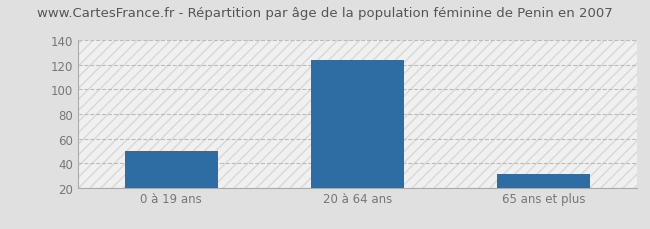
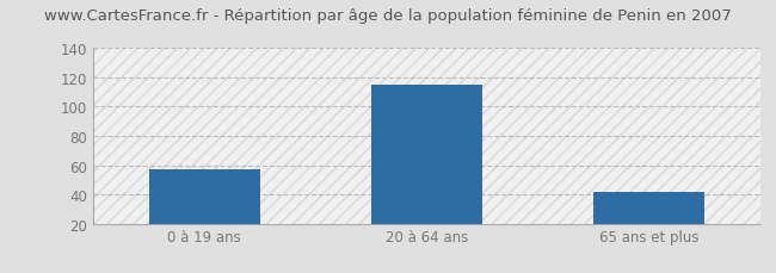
0 à 19 ans: 50 -> 57
20 à 64 ans: 124 -> 115
65 ans et plus: 31 -> 42
